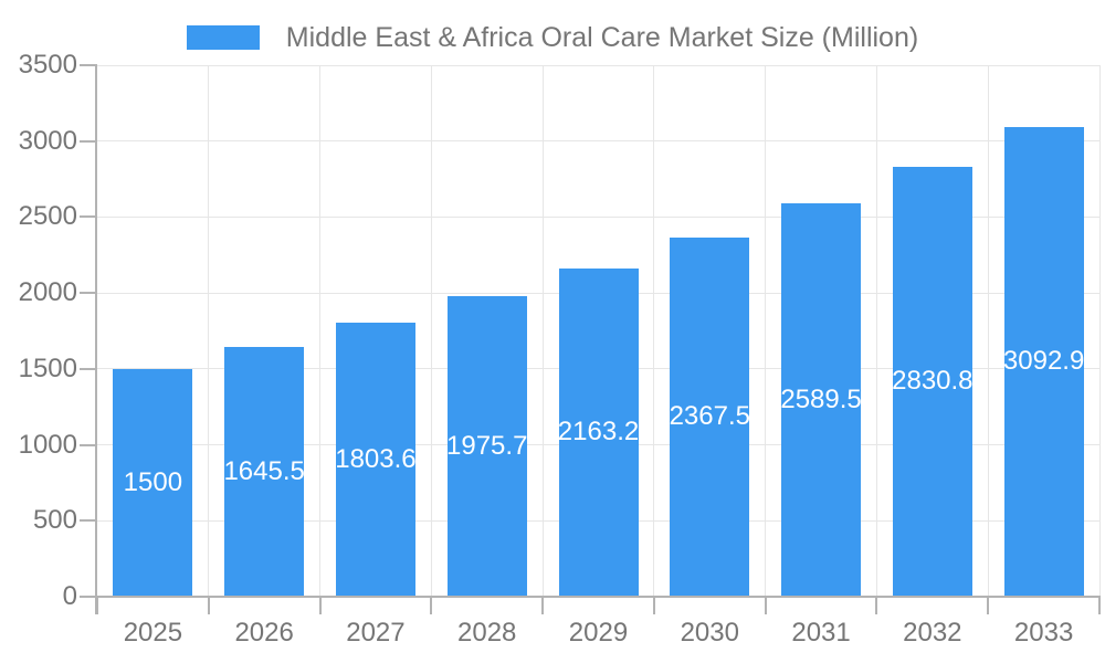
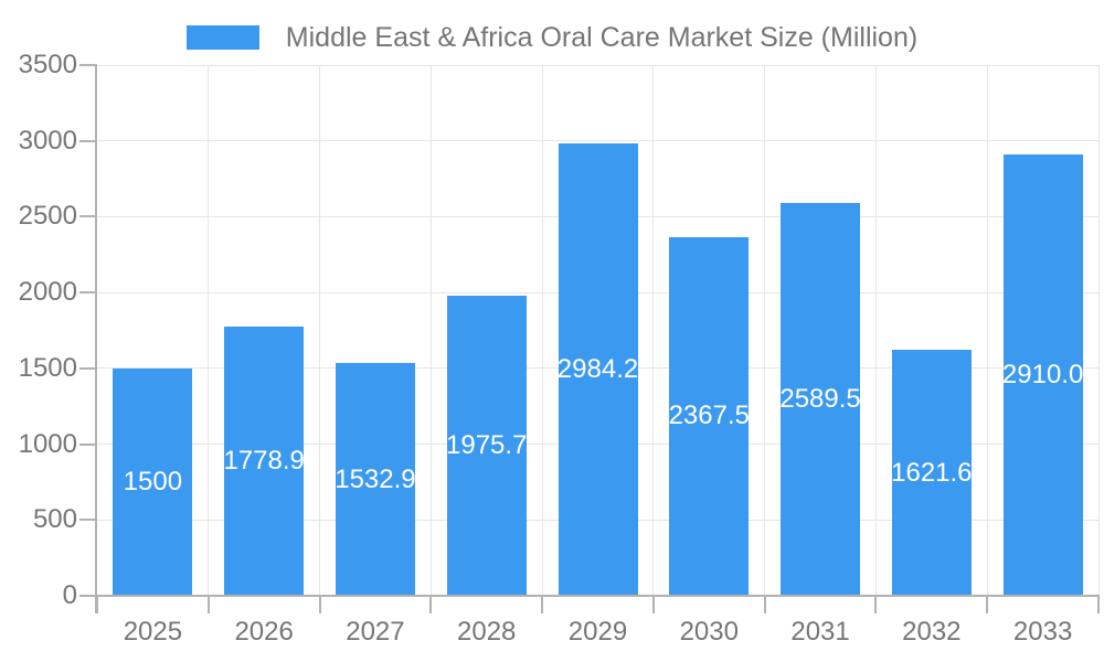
2026: 1645.5 -> 1778.9
2027: 1803.6 -> 1532.9
2029: 2163.2 -> 2984.2
2032: 2830.8 -> 1621.6
2033: 3092.9 -> 2910.0
